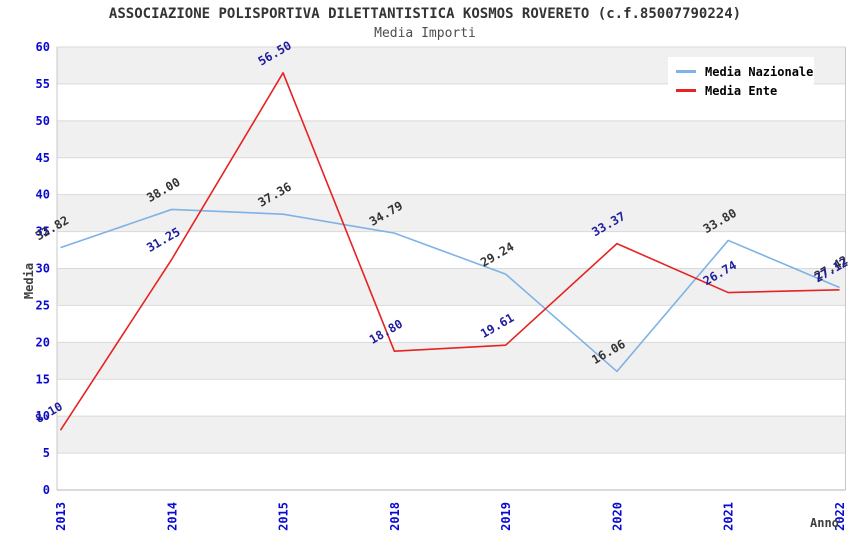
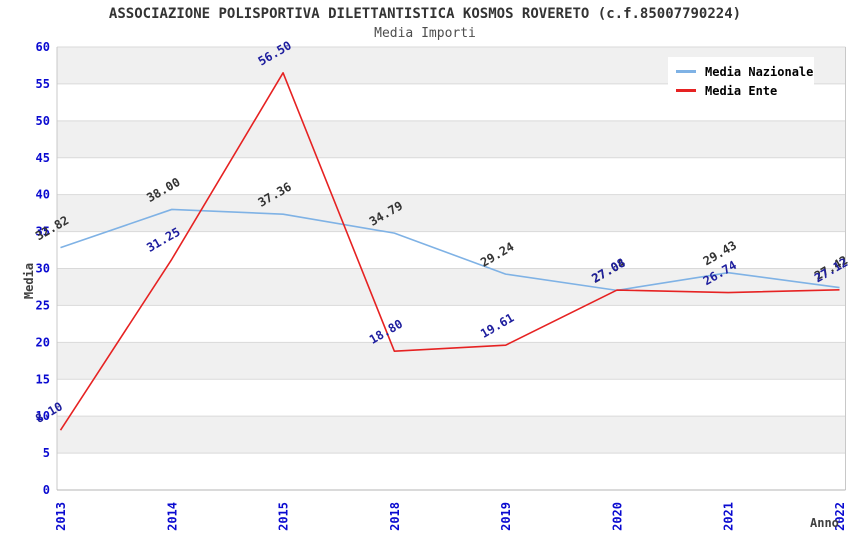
Media Nazionale/2020: 16.06 -> 27.04
Media Ente/2020: 33.37 -> 27.08
Media Nazionale/2021: 33.80 -> 29.43
